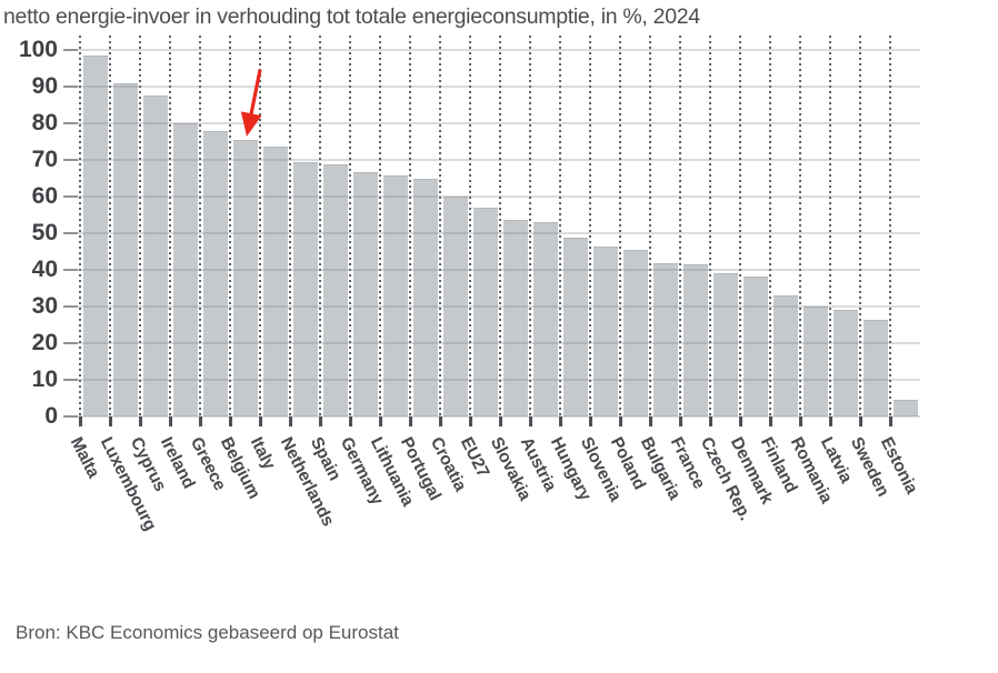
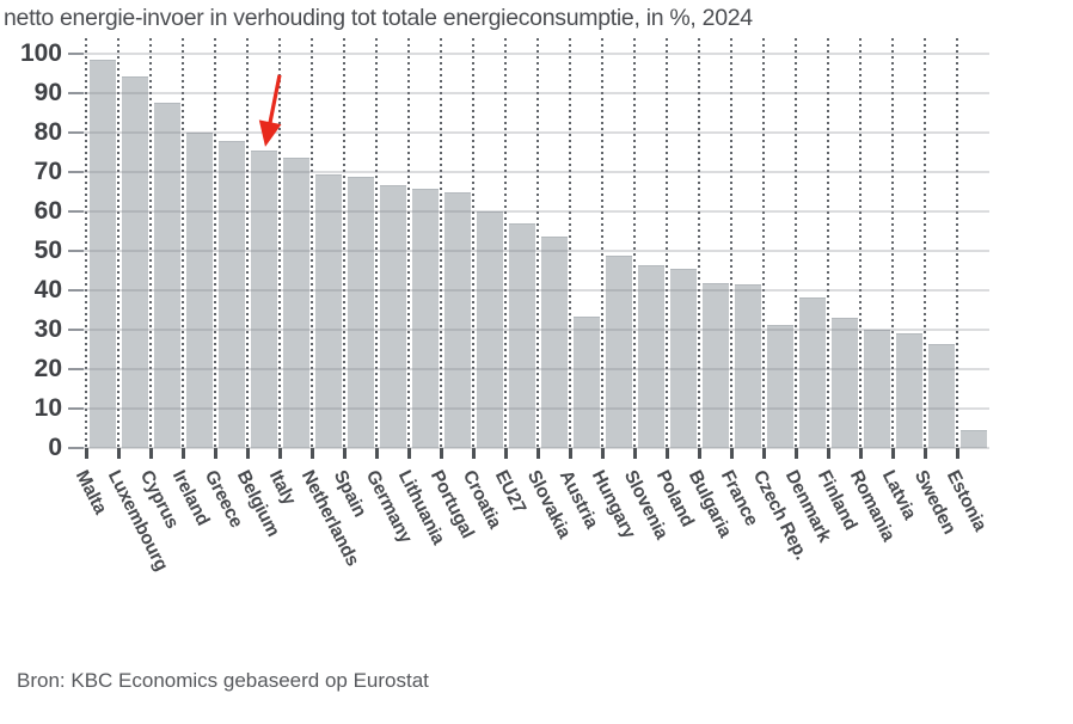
Luxembourg: 91 -> 94
Austria: 53 -> 33
Czech Rep.: 39 -> 31
